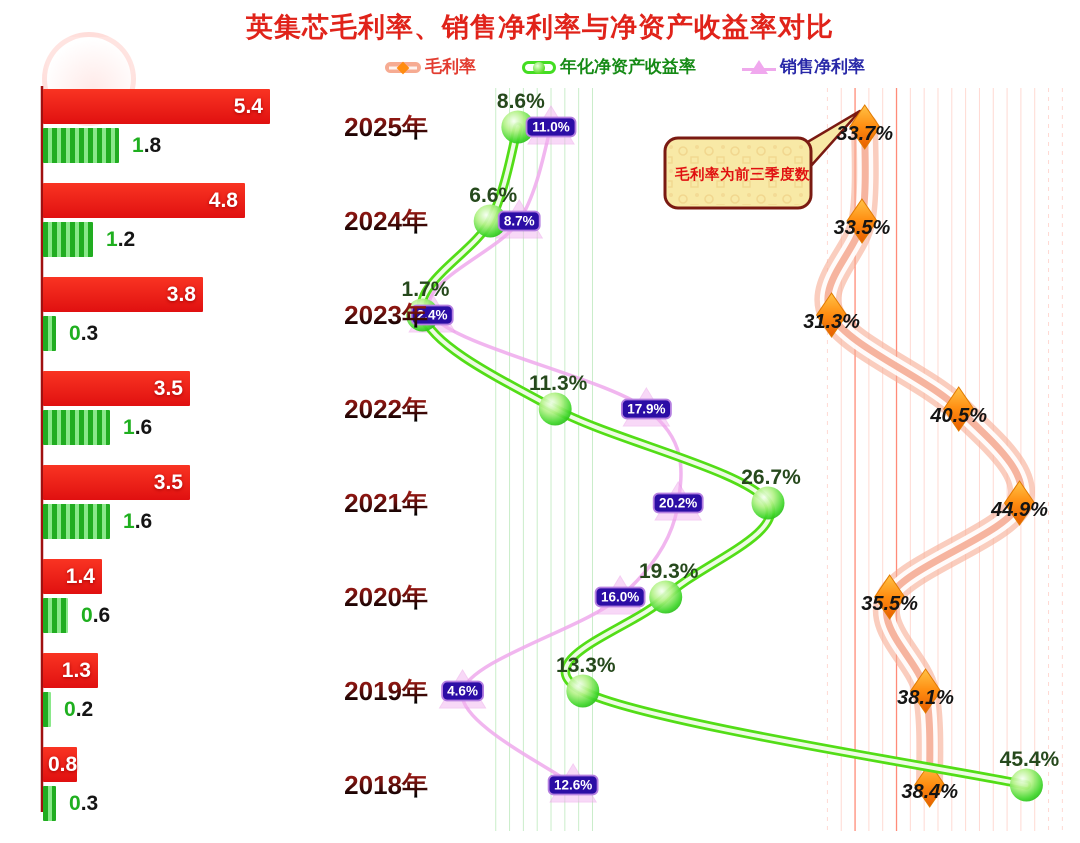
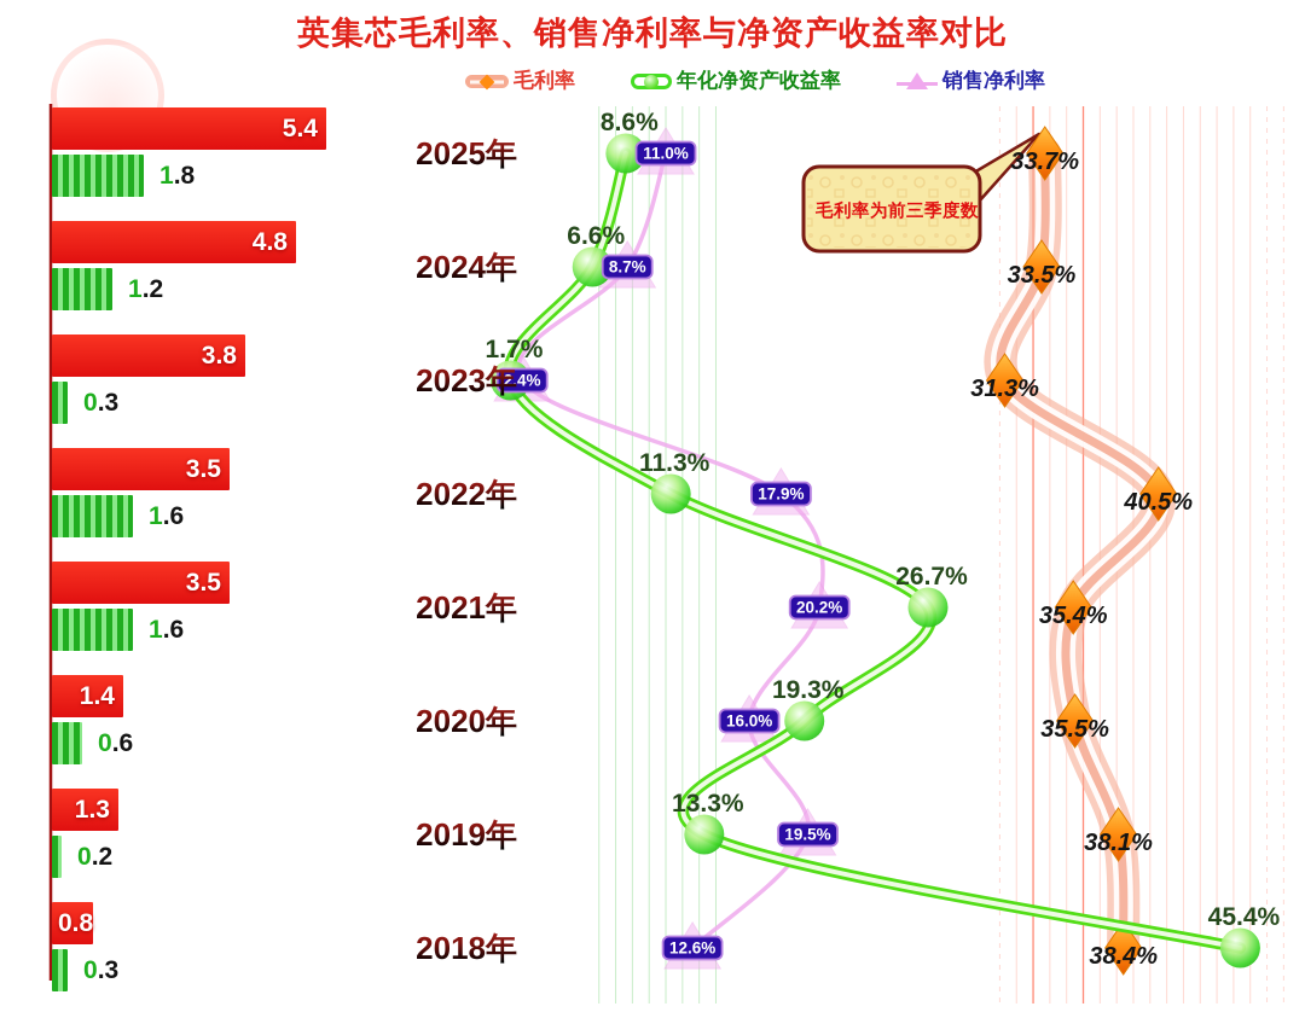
毛利率/2021年: 44.9% -> 35.4%
销售净利率/2019年: 4.6% -> 19.5%
